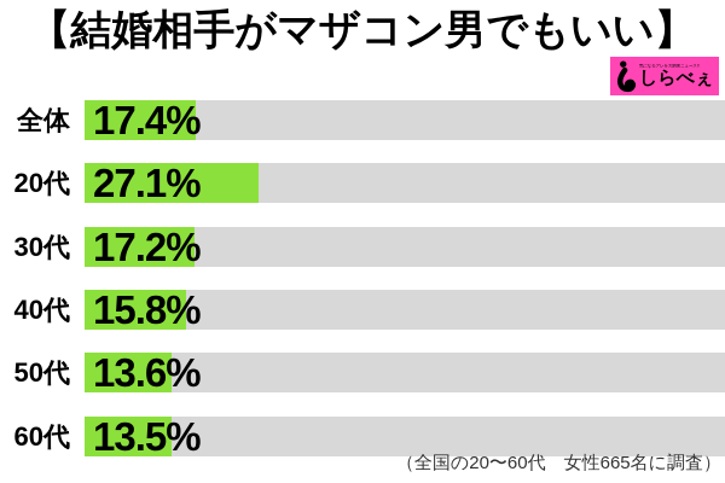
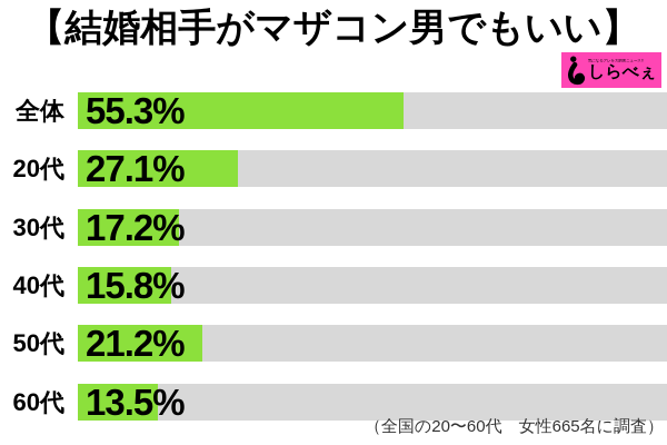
全体: 17.4% -> 55.3%
50代: 13.6% -> 21.2%
